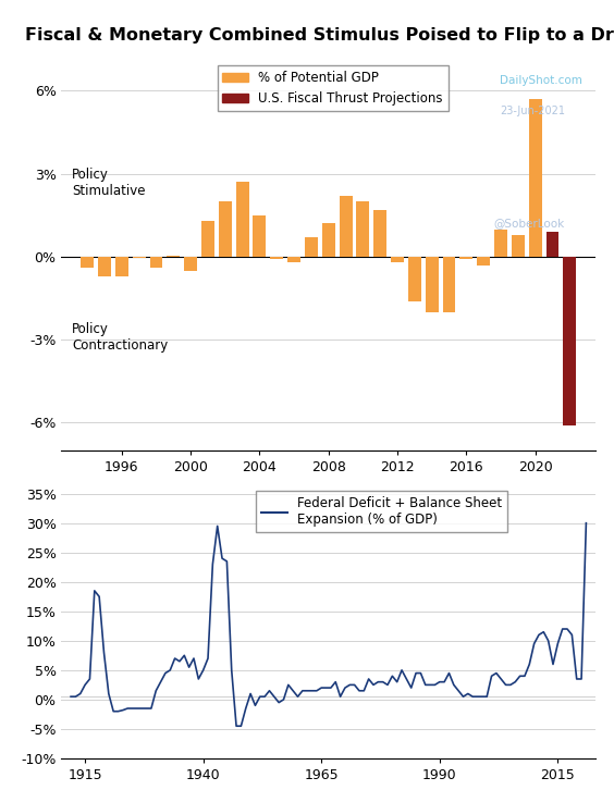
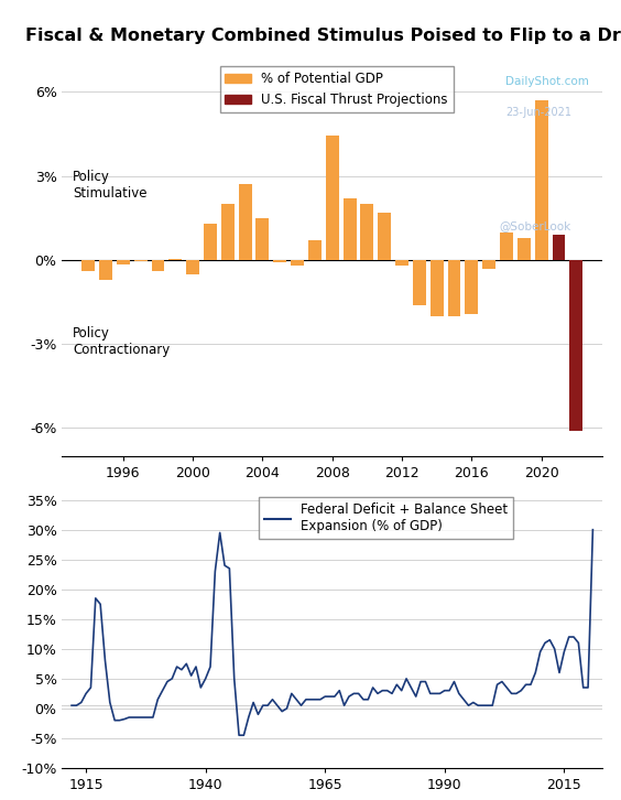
% of Potential GDP/1996: -0.70% -> -0.15%
% of Potential GDP/2008: 1.20% -> 4.45%
% of Potential GDP/2016: -0.10% -> -1.95%
